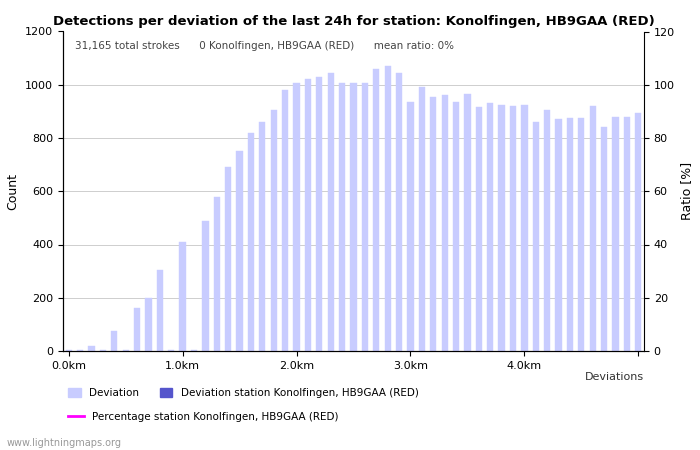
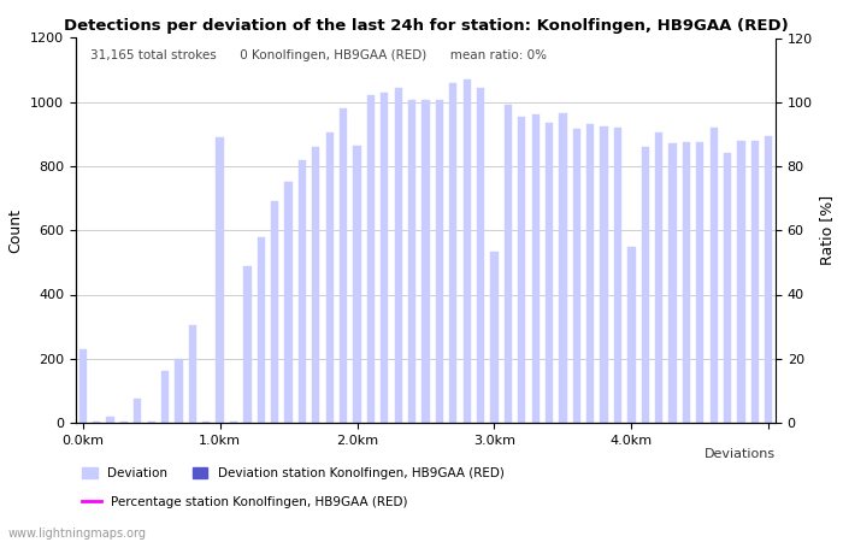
0.0km: 5 -> 230
1.0km: 410 -> 890
2.0km: 1005 -> 865
3.0km: 935 -> 535
4.0km: 925 -> 550
